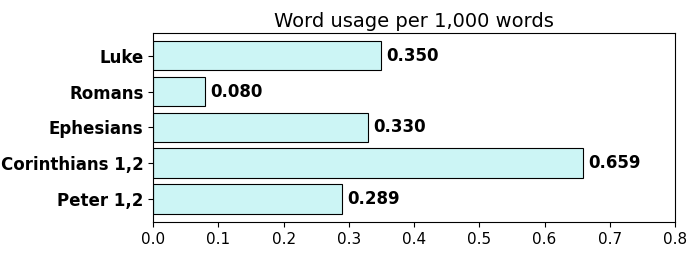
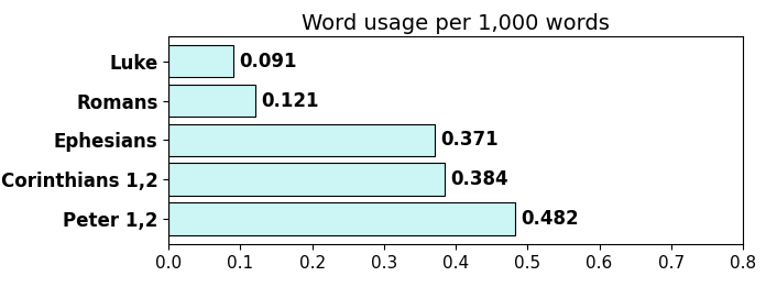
Luke: 0.350 -> 0.091
Romans: 0.080 -> 0.121
Ephesians: 0.330 -> 0.371
Corinthians 1,2: 0.659 -> 0.384
Peter 1,2: 0.289 -> 0.482
